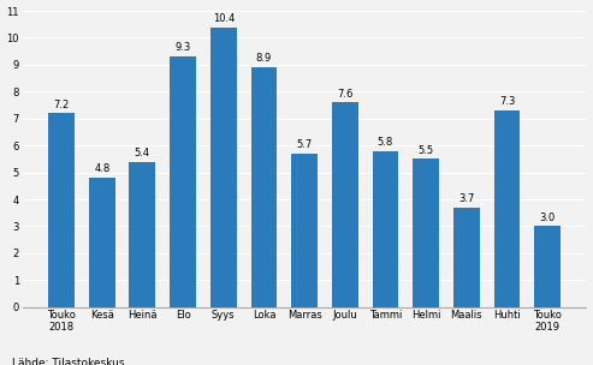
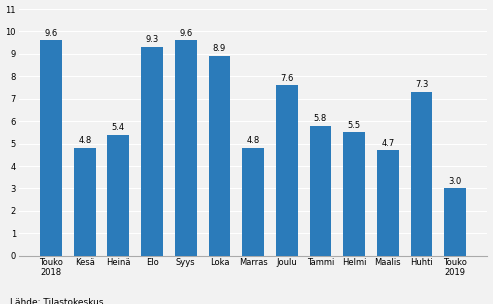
Touko 2018: 7.2 -> 9.6
Syys: 10.4 -> 9.6
Marras: 5.7 -> 4.8
Maalis: 3.7 -> 4.7
